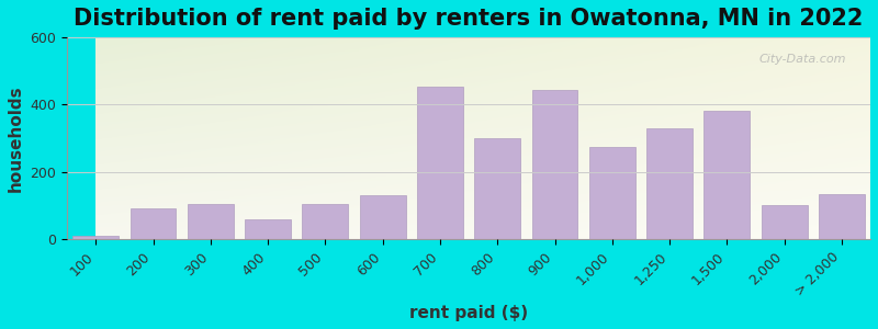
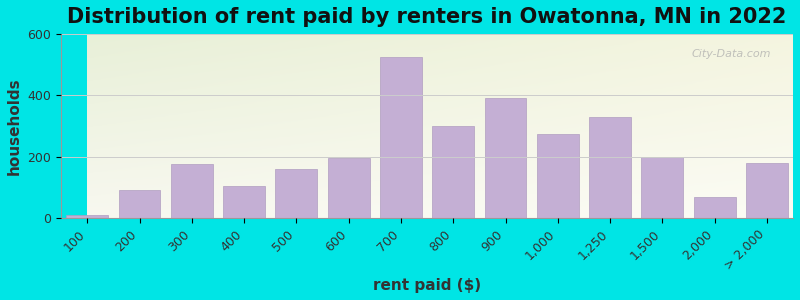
300: 105 -> 175
400: 60 -> 105
500: 105 -> 160
600: 130 -> 195
700: 455 -> 525
900: 445 -> 390
1,500: 380 -> 200
2,000: 100 -> 70
> 2,000: 135 -> 180
